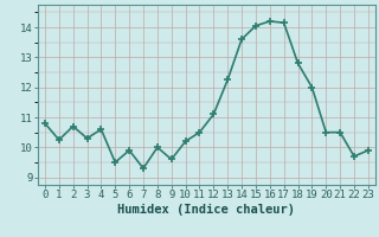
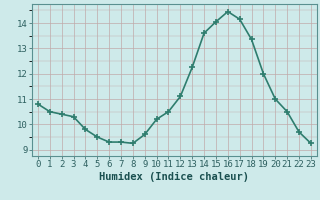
1: 10.25 -> 10.50
2: 10.70 -> 10.40
4: 10.60 -> 9.80
6: 9.90 -> 9.30
8: 10.00 -> 9.25
16: 14.20 -> 14.45
18: 12.80 -> 13.35
20: 10.50 -> 11.00
23: 9.90 -> 9.25
